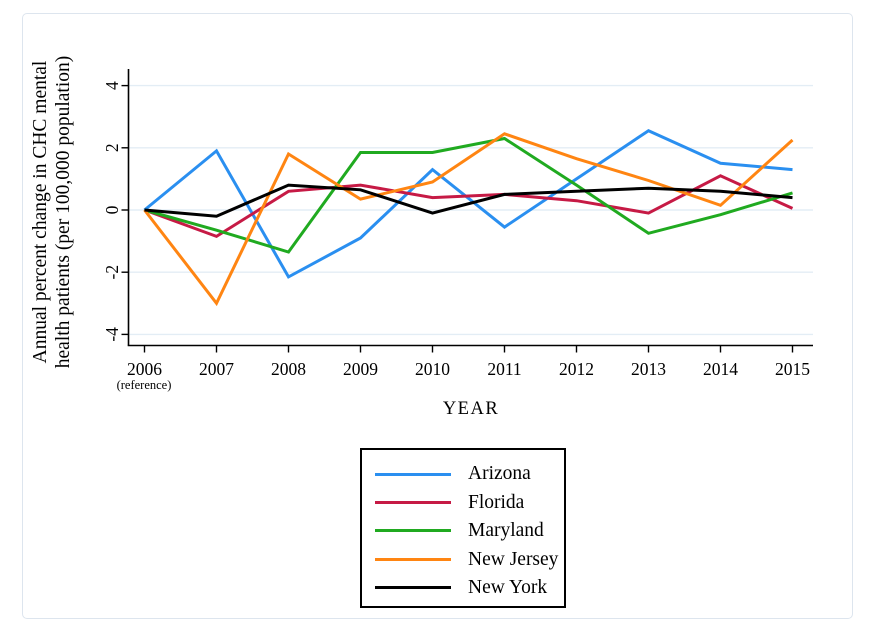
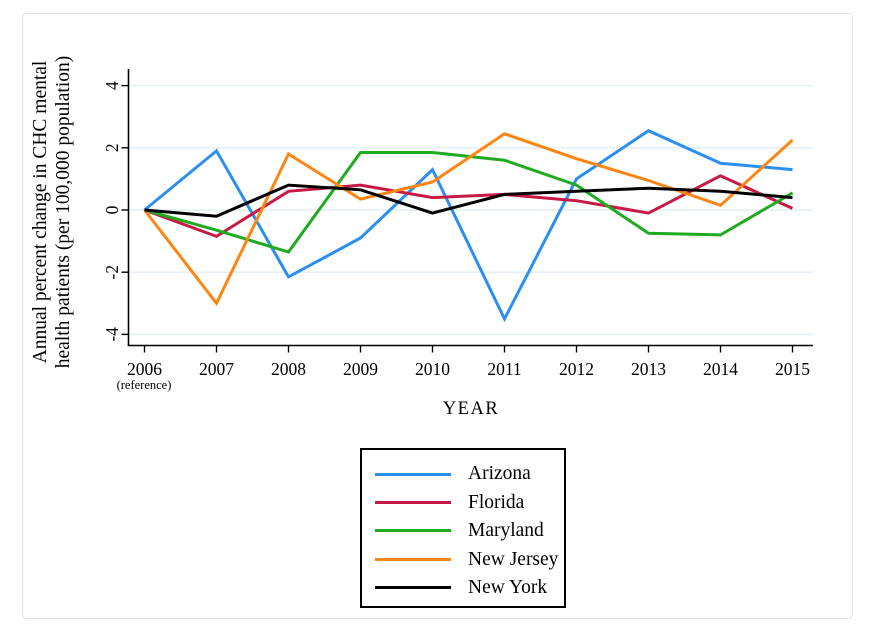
Arizona/2011: -0.6 -> -3.5
Maryland/2011: 2.3 -> 1.6
Maryland/2014: -0.1 -> -0.8
